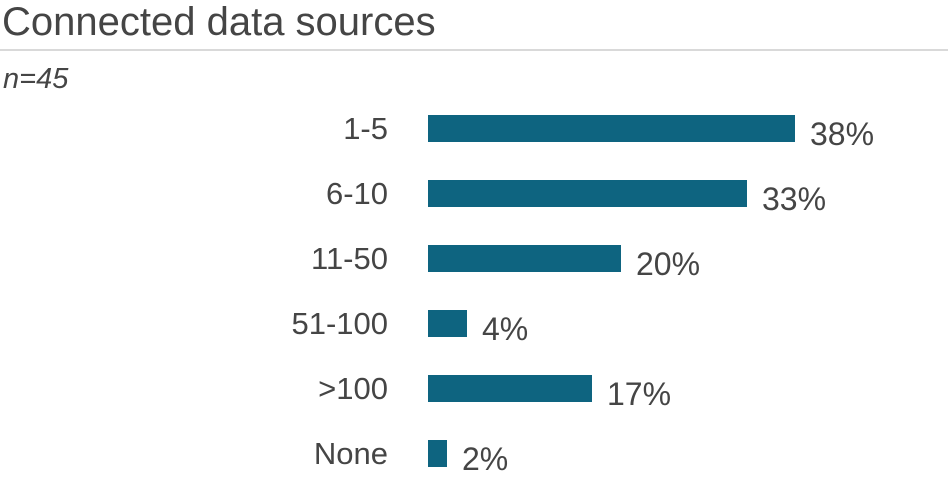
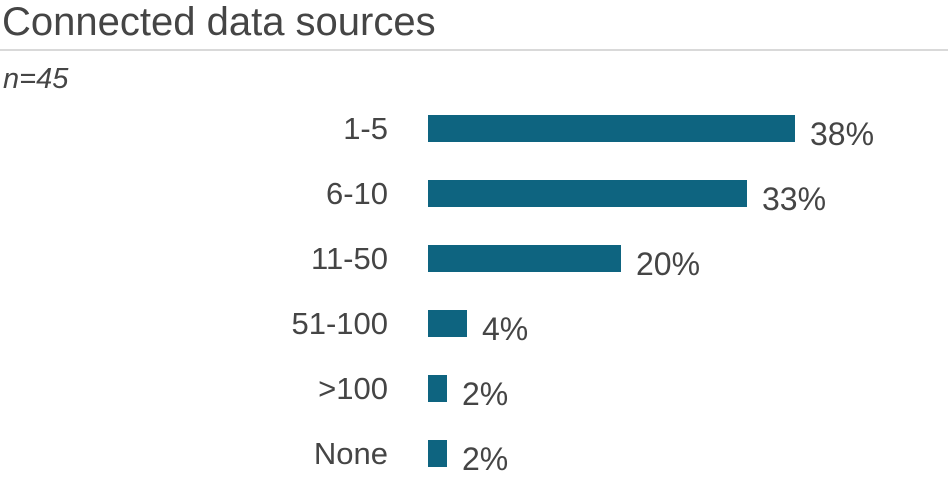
>100: 17% -> 2%
